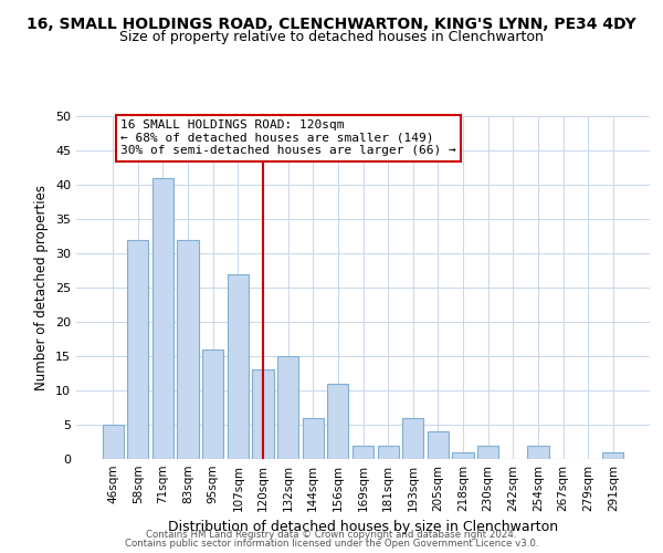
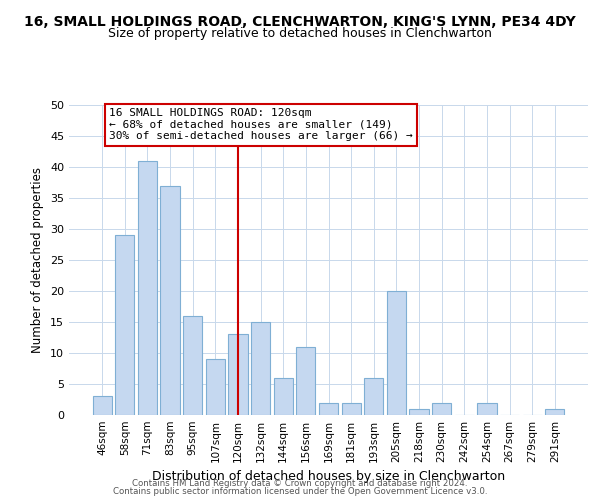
46sqm: 5 -> 3
58sqm: 32 -> 29
83sqm: 32 -> 37
107sqm: 27 -> 9
205sqm: 4 -> 20
